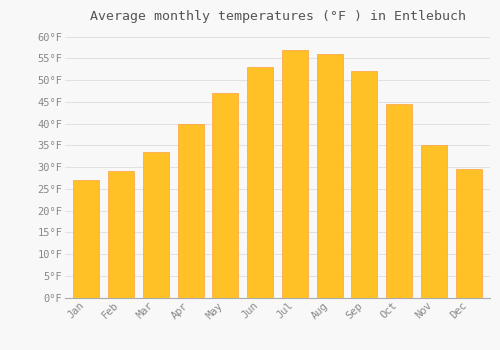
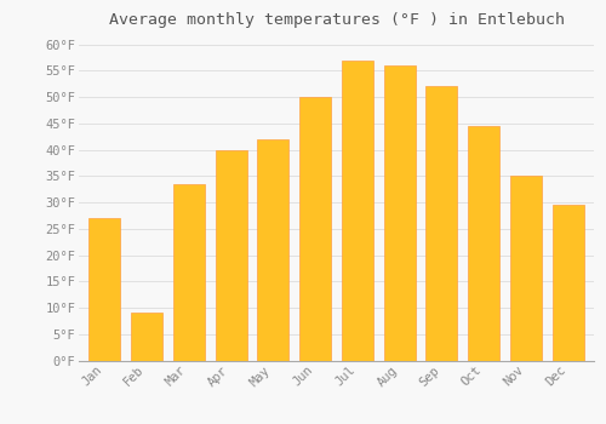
Feb: 29.0°F -> 9.0°F
May: 47.0°F -> 42.0°F
Jun: 53.0°F -> 50.0°F
